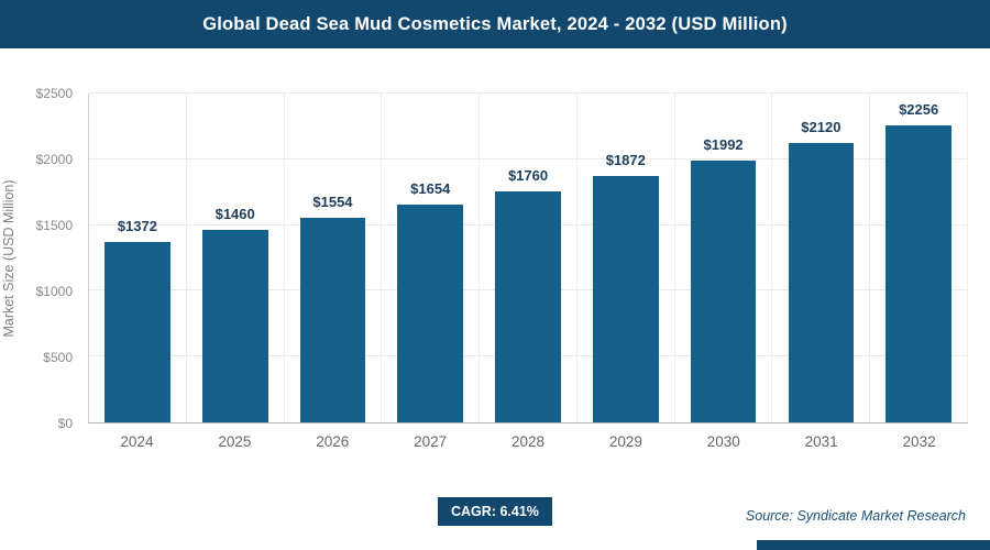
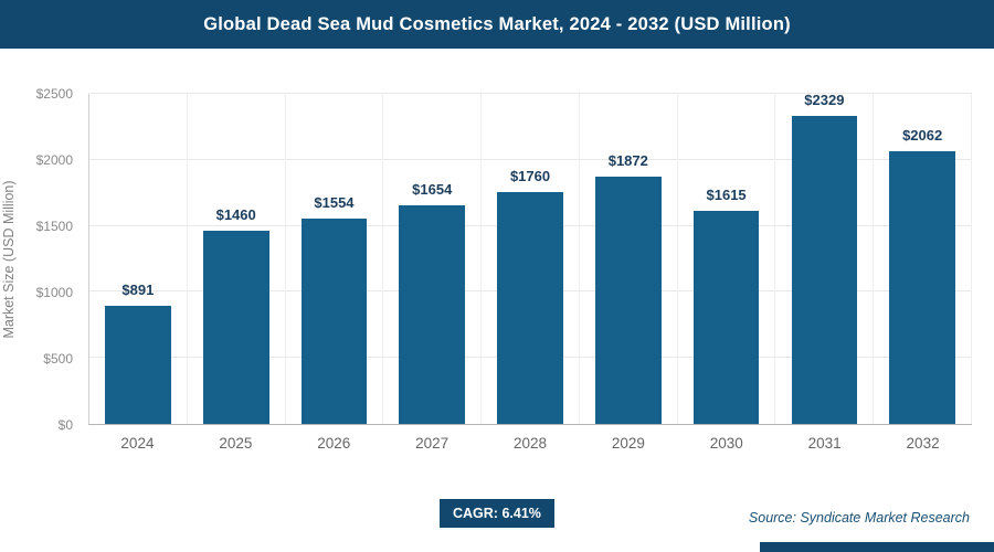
2024: $1372 -> $891
2030: $1992 -> $1615
2031: $2120 -> $2329
2032: $2256 -> $2062
